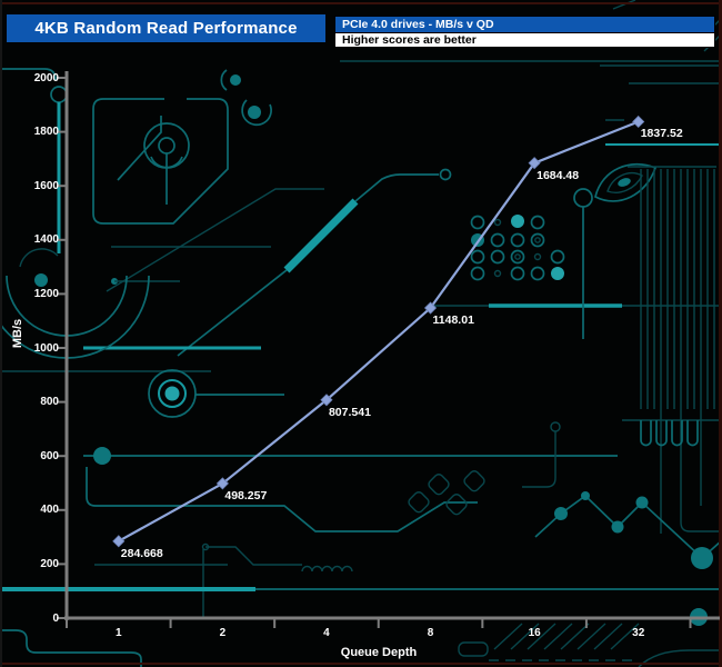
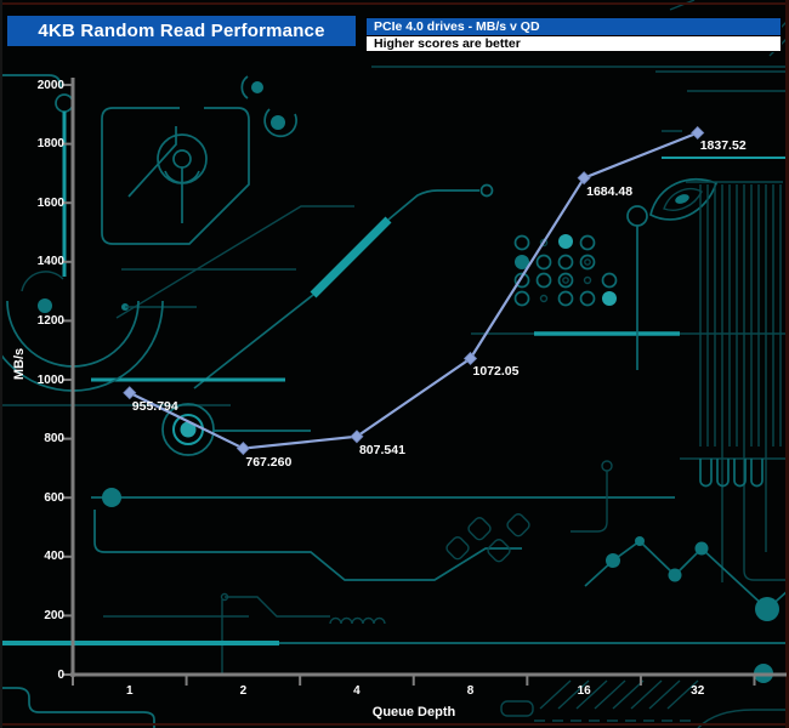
1: 284.668 -> 955.794
2: 498.257 -> 767.260
8: 1148.01 -> 1072.05
